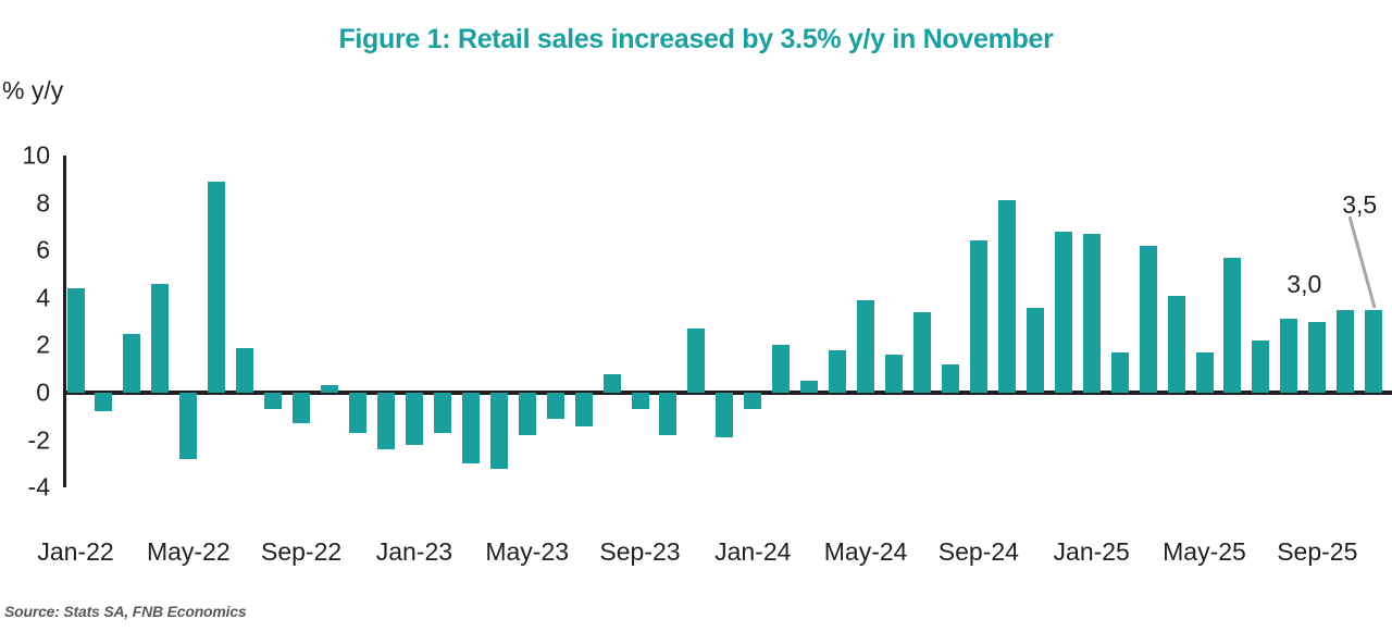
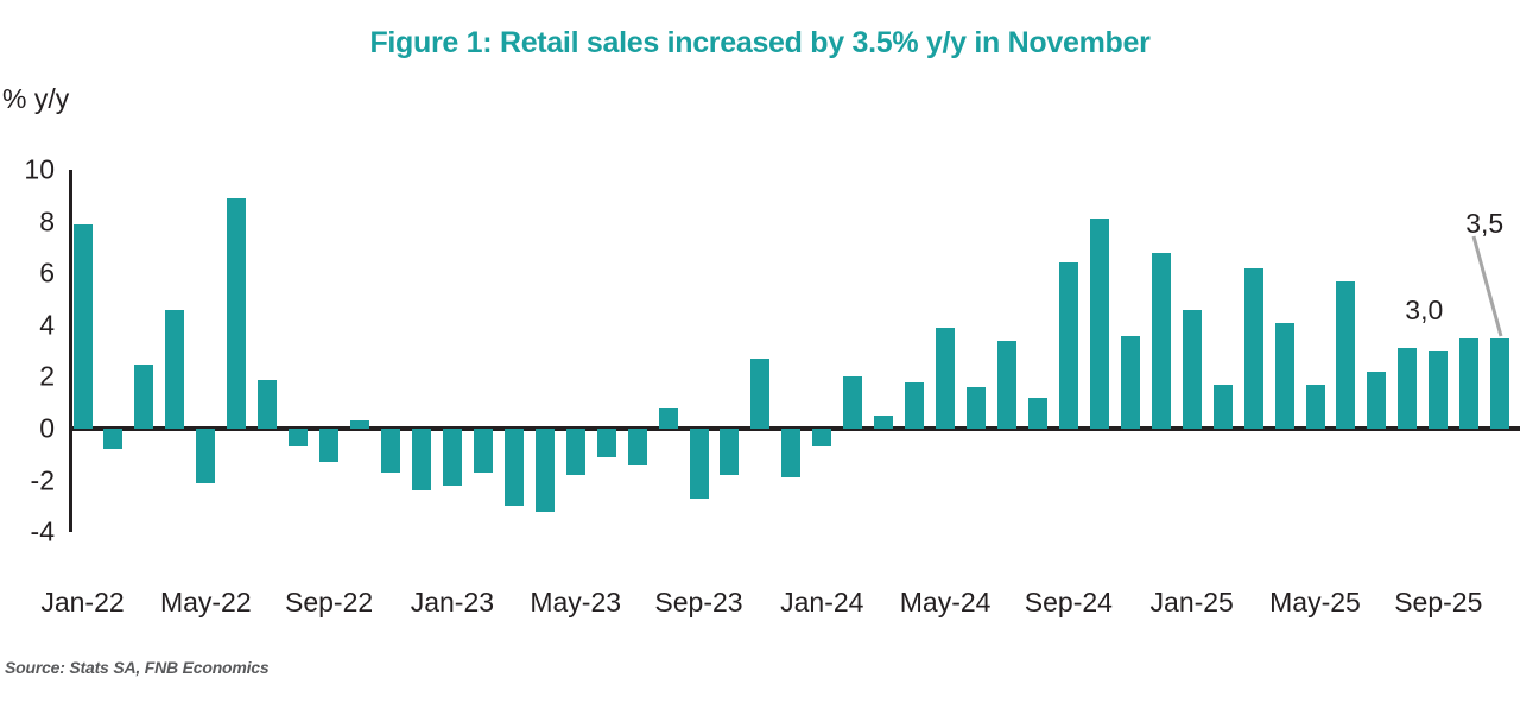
Jan-22: 4.4 -> 7.9
May-22: -2.8 -> -2.1
Sep-23: -0.7 -> -2.7
Jan-25: 6.7 -> 4.6
